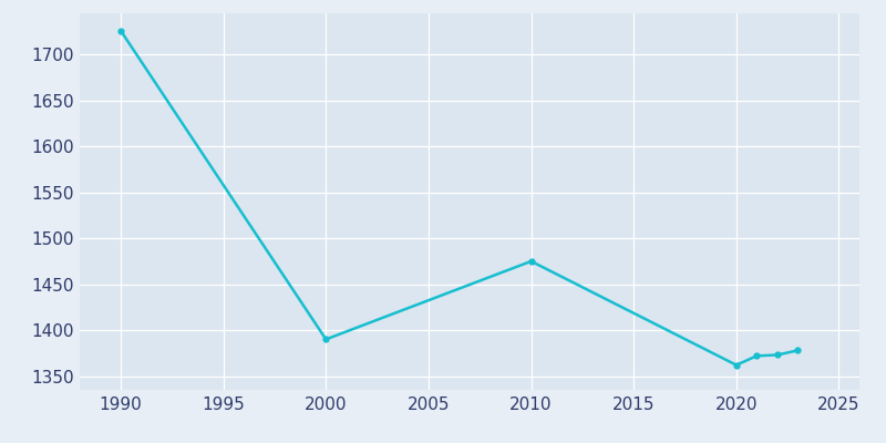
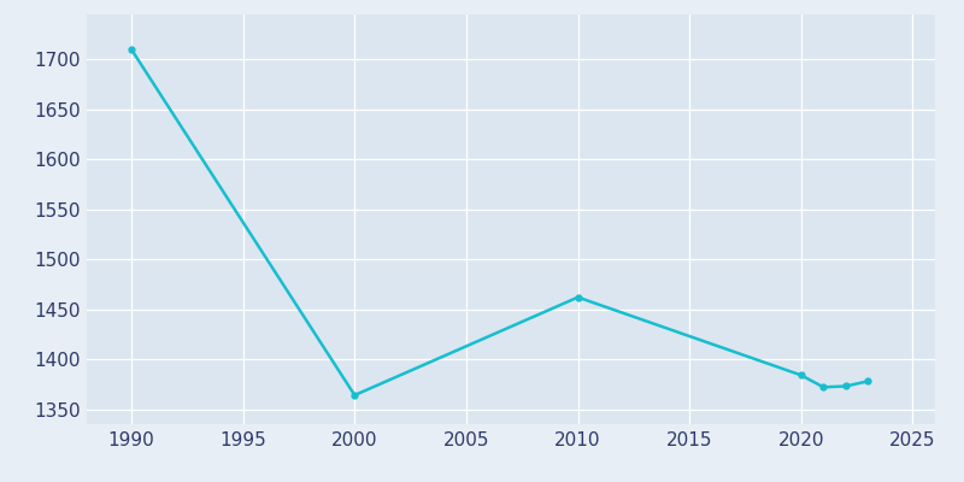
1990: 1726 -> 1710
2000: 1390 -> 1364
2010: 1475 -> 1462
2020: 1362 -> 1384
